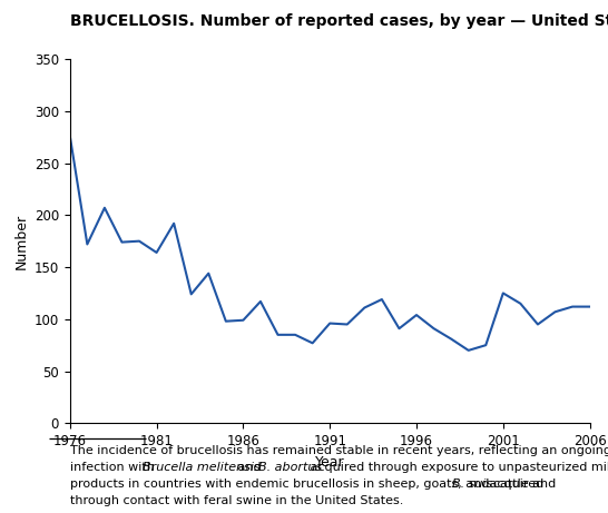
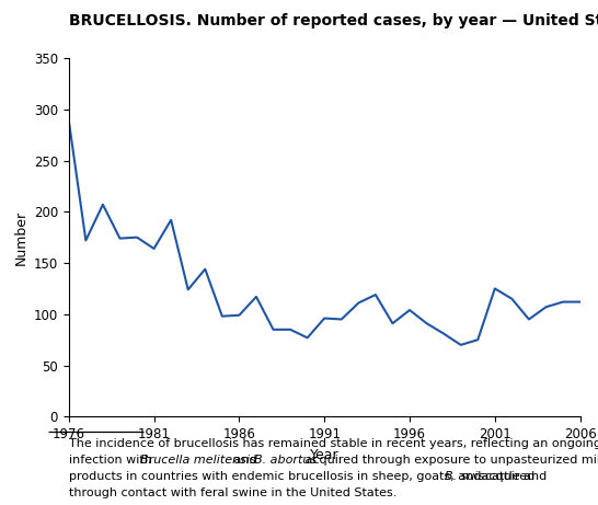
1976: 276 -> 289
